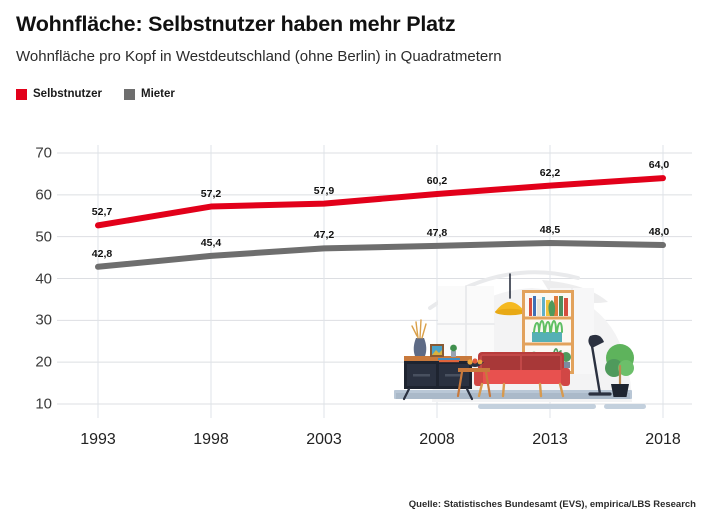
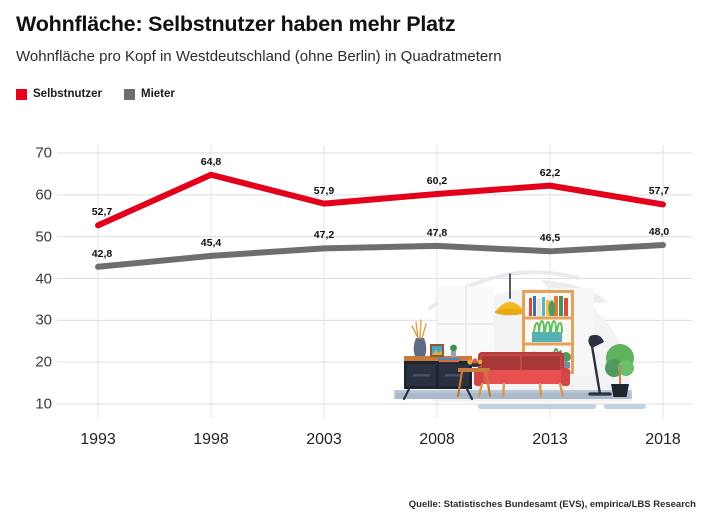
Selbstnutzer/1998: 57,2 -> 64,8
Mieter/2013: 48,5 -> 46,5
Selbstnutzer/2018: 64,0 -> 57,7
